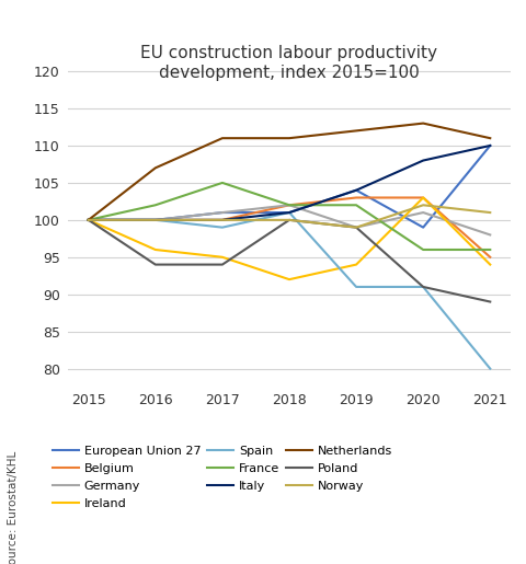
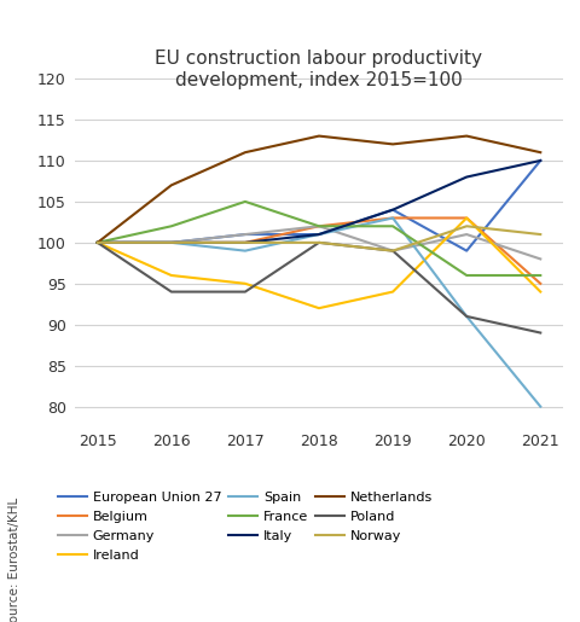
Netherlands/2018: 111 -> 113
Spain/2019: 91 -> 103
